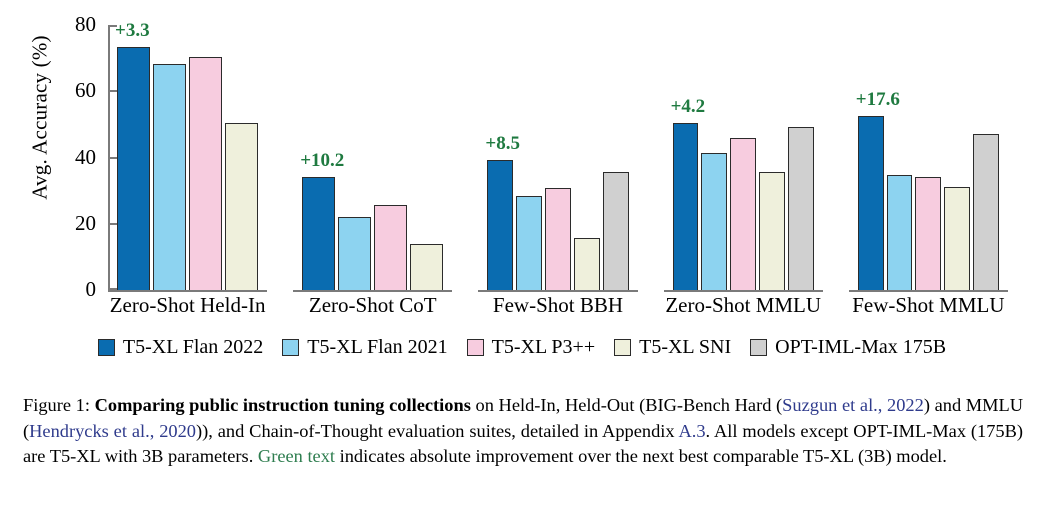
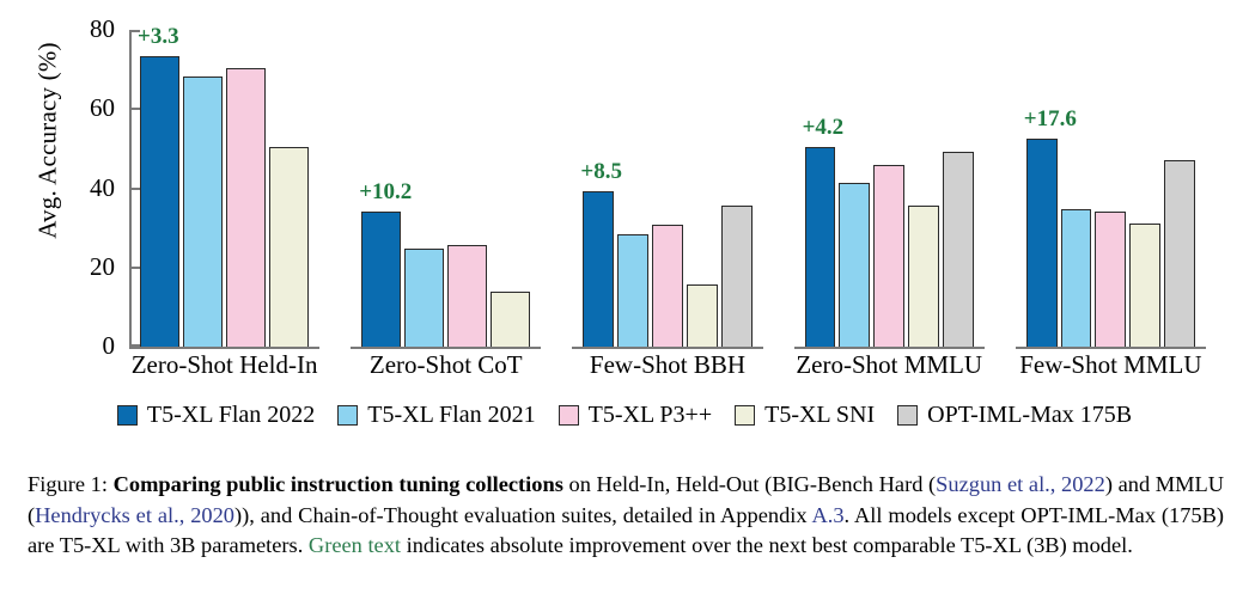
T5-XL Flan 2021/Zero-Shot CoT: 22 -> 25
